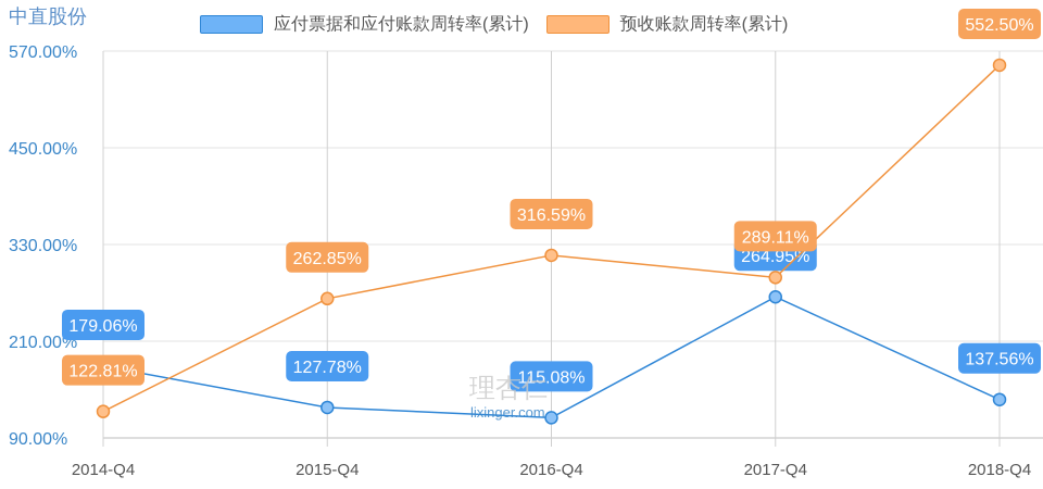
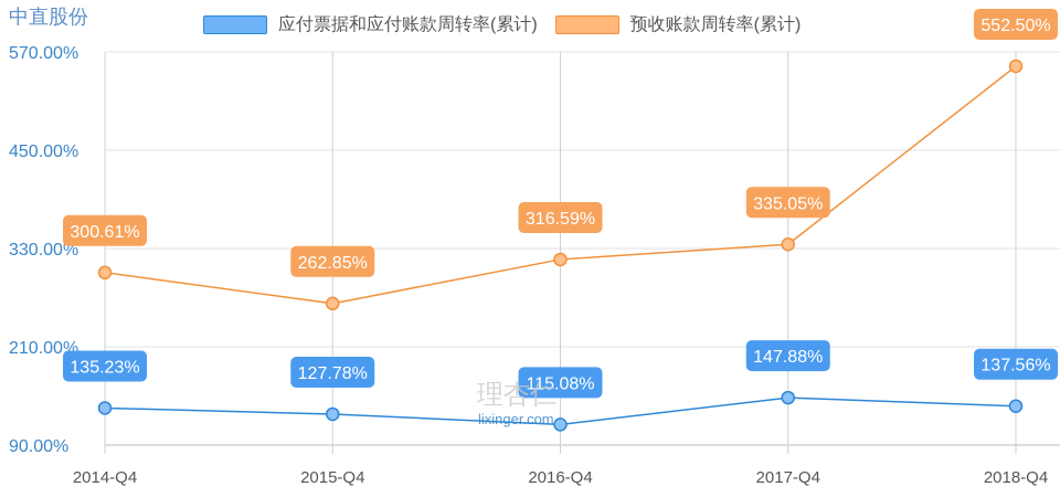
应付票据和应付账款周转率(累计)/2014-Q4: 179.06% -> 135.23%
预收账款周转率(累计)/2014-Q4: 122.81% -> 300.61%
应付票据和应付账款周转率(累计)/2017-Q4: 264.95% -> 147.88%
预收账款周转率(累计)/2017-Q4: 289.11% -> 335.05%
